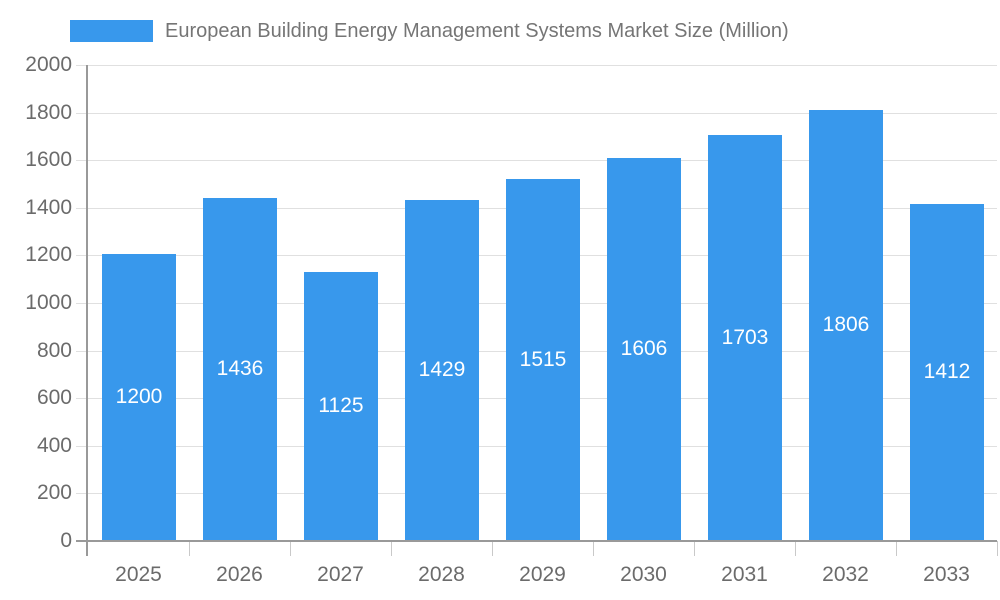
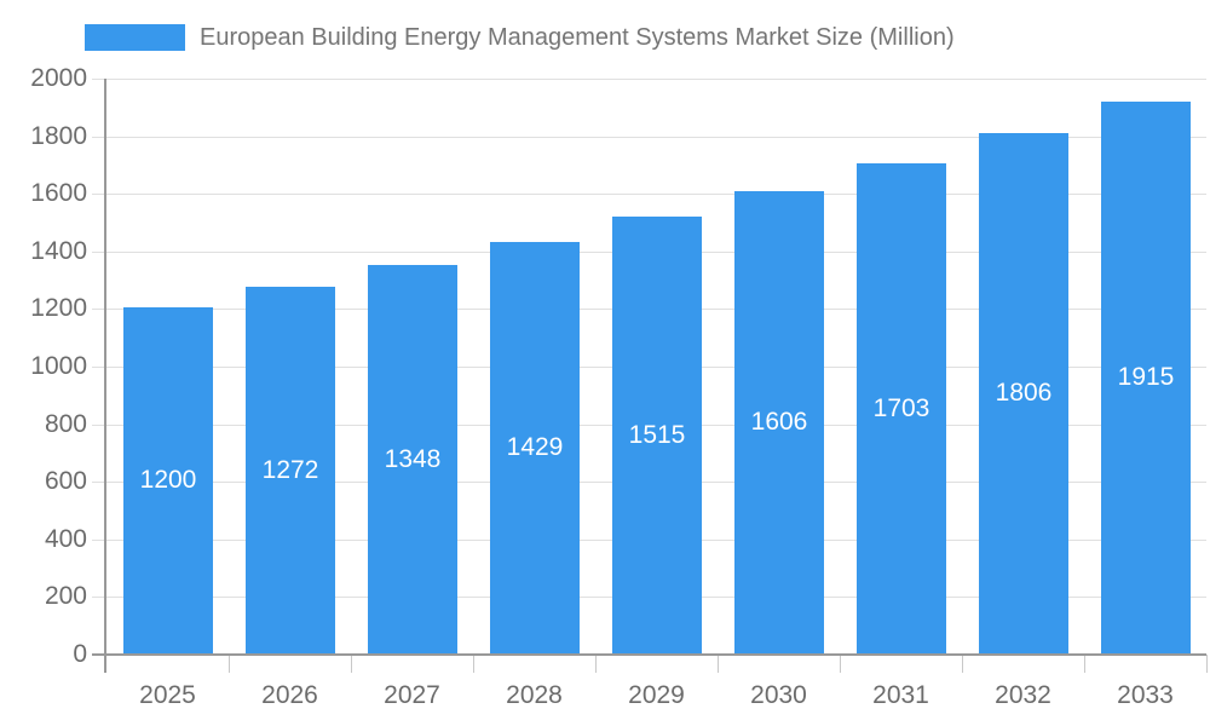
2026: 1436 -> 1272
2027: 1125 -> 1348
2033: 1412 -> 1915
